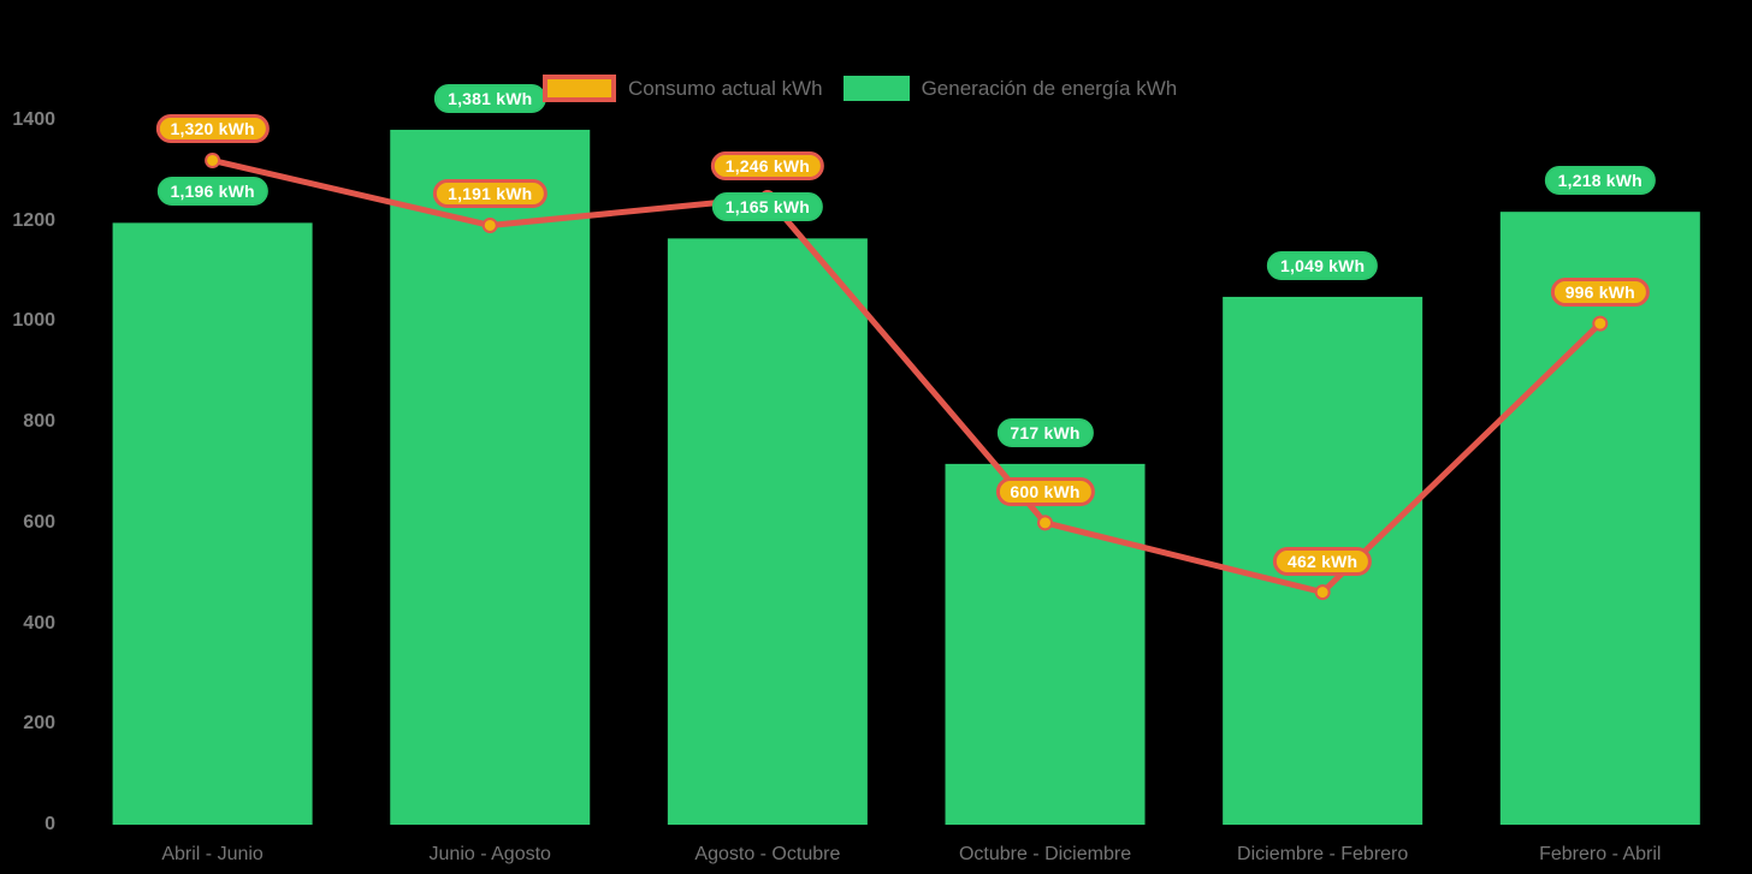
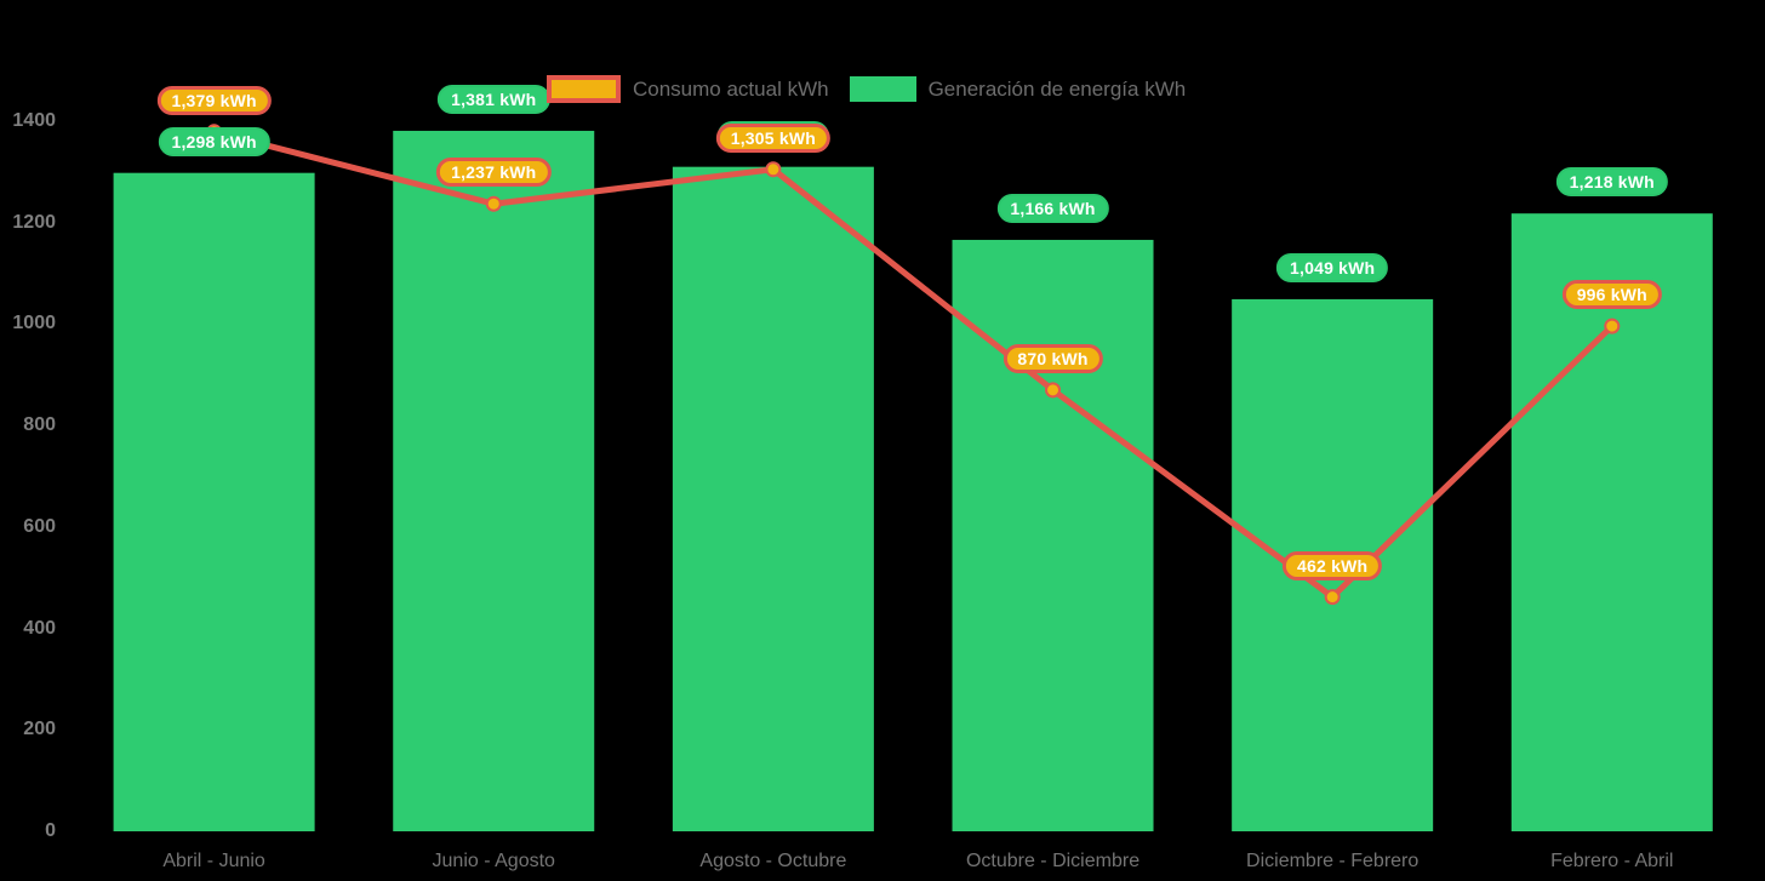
Generación de energía kWh/Abril - Junio: 1,196 -> 1,298
Consumo actual kWh/Abril - Junio: 1,320 -> 1,379
Consumo actual kWh/Junio - Agosto: 1,191 -> 1,237
Generación de energía kWh/Agosto - Octubre: 1,165 -> 1,310
Consumo actual kWh/Agosto - Octubre: 1,246 -> 1,305
Generación de energía kWh/Octubre - Diciembre: 717 -> 1,166
Consumo actual kWh/Octubre - Diciembre: 600 -> 870
